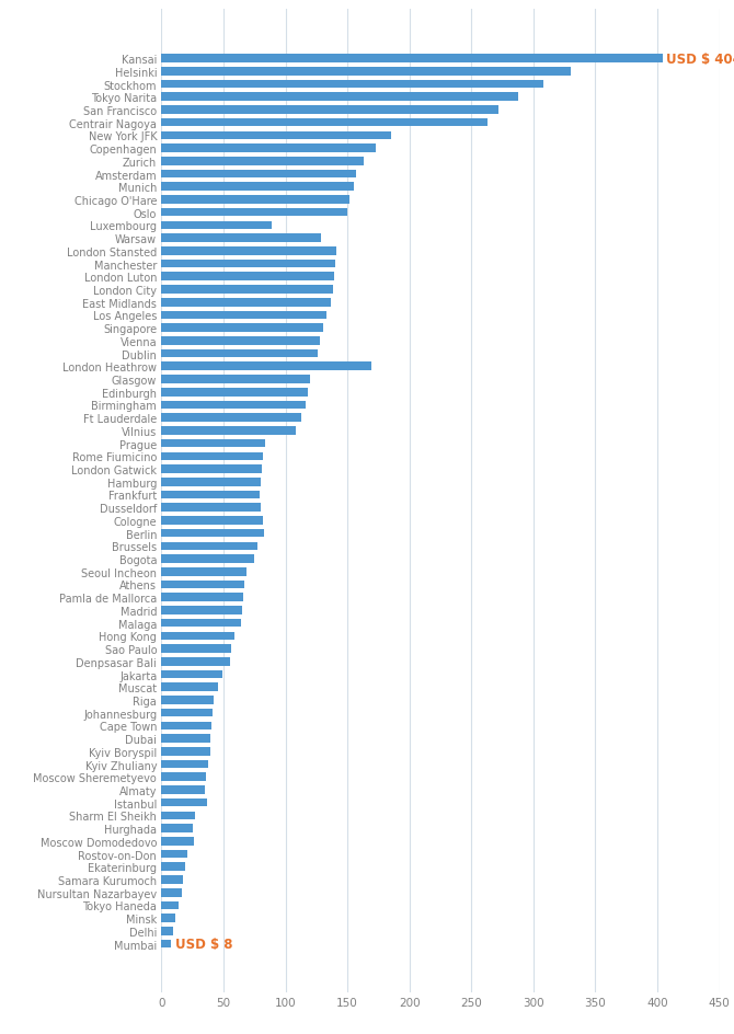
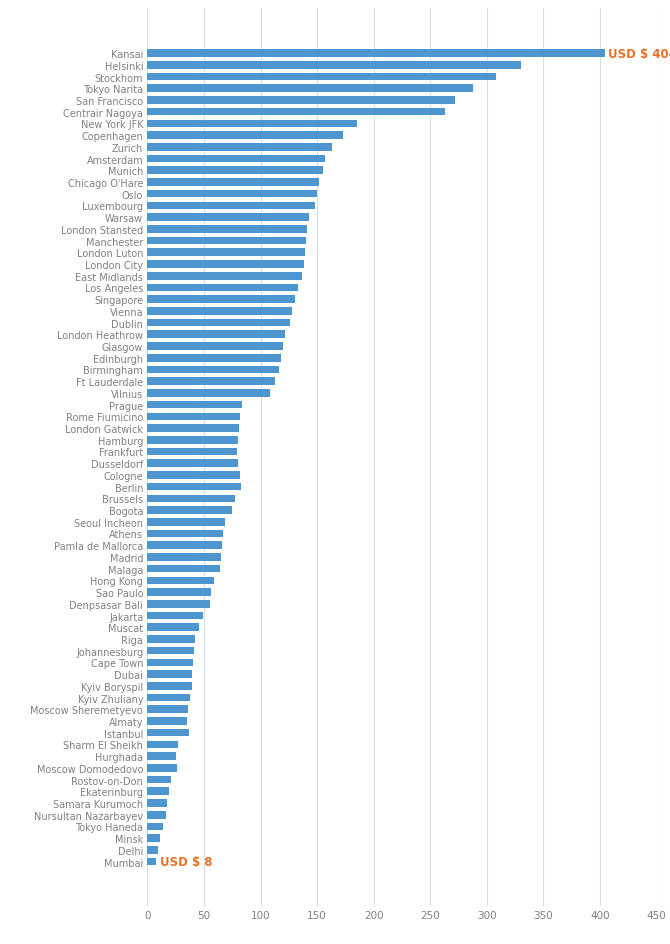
Luxembourg: 89 -> 148
Warsaw: 129 -> 143
London Heathrow: 169 -> 122
